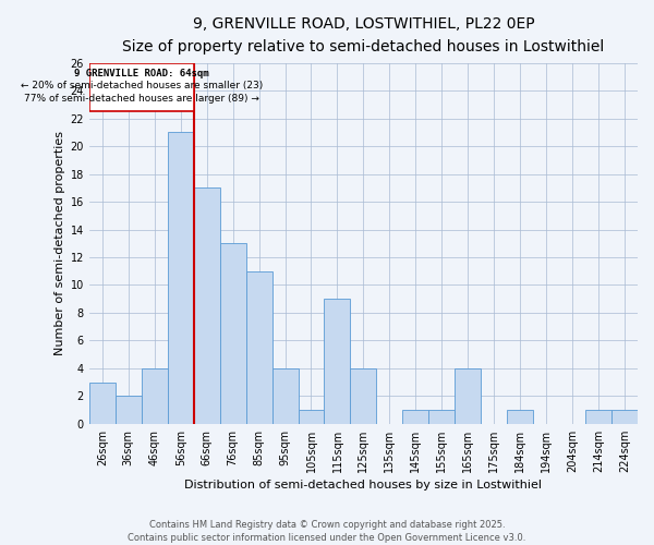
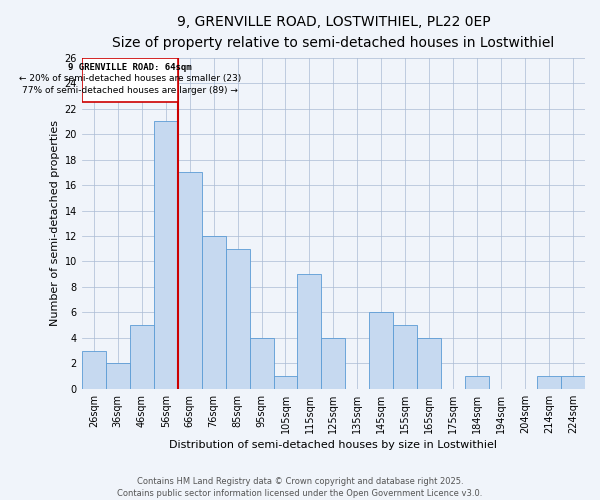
46sqm: 4 -> 5
76sqm: 13 -> 12
145sqm: 1 -> 6
155sqm: 1 -> 5
